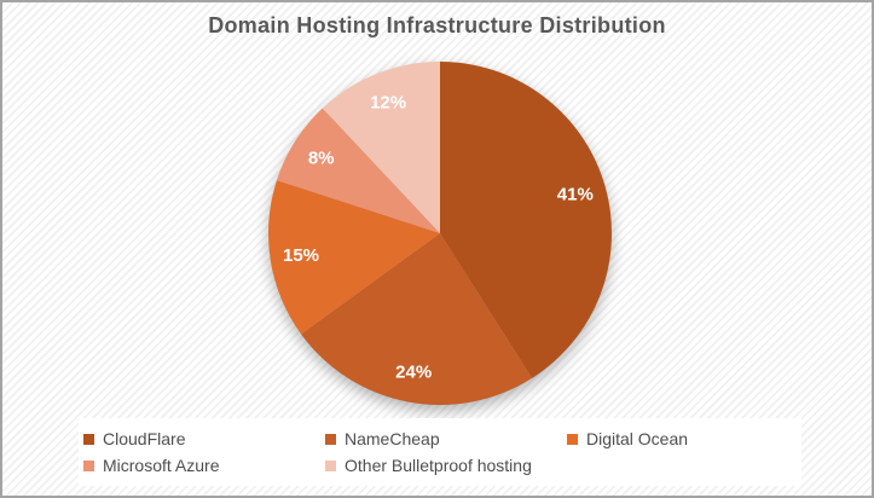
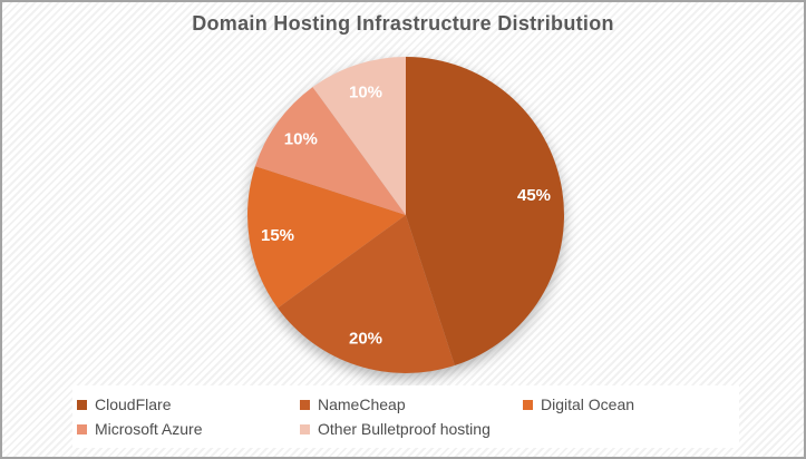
CloudFlare: 41% -> 45%
NameCheap: 24% -> 20%
Microsoft Azure: 8% -> 10%
Other Bulletproof hosting: 12% -> 10%
